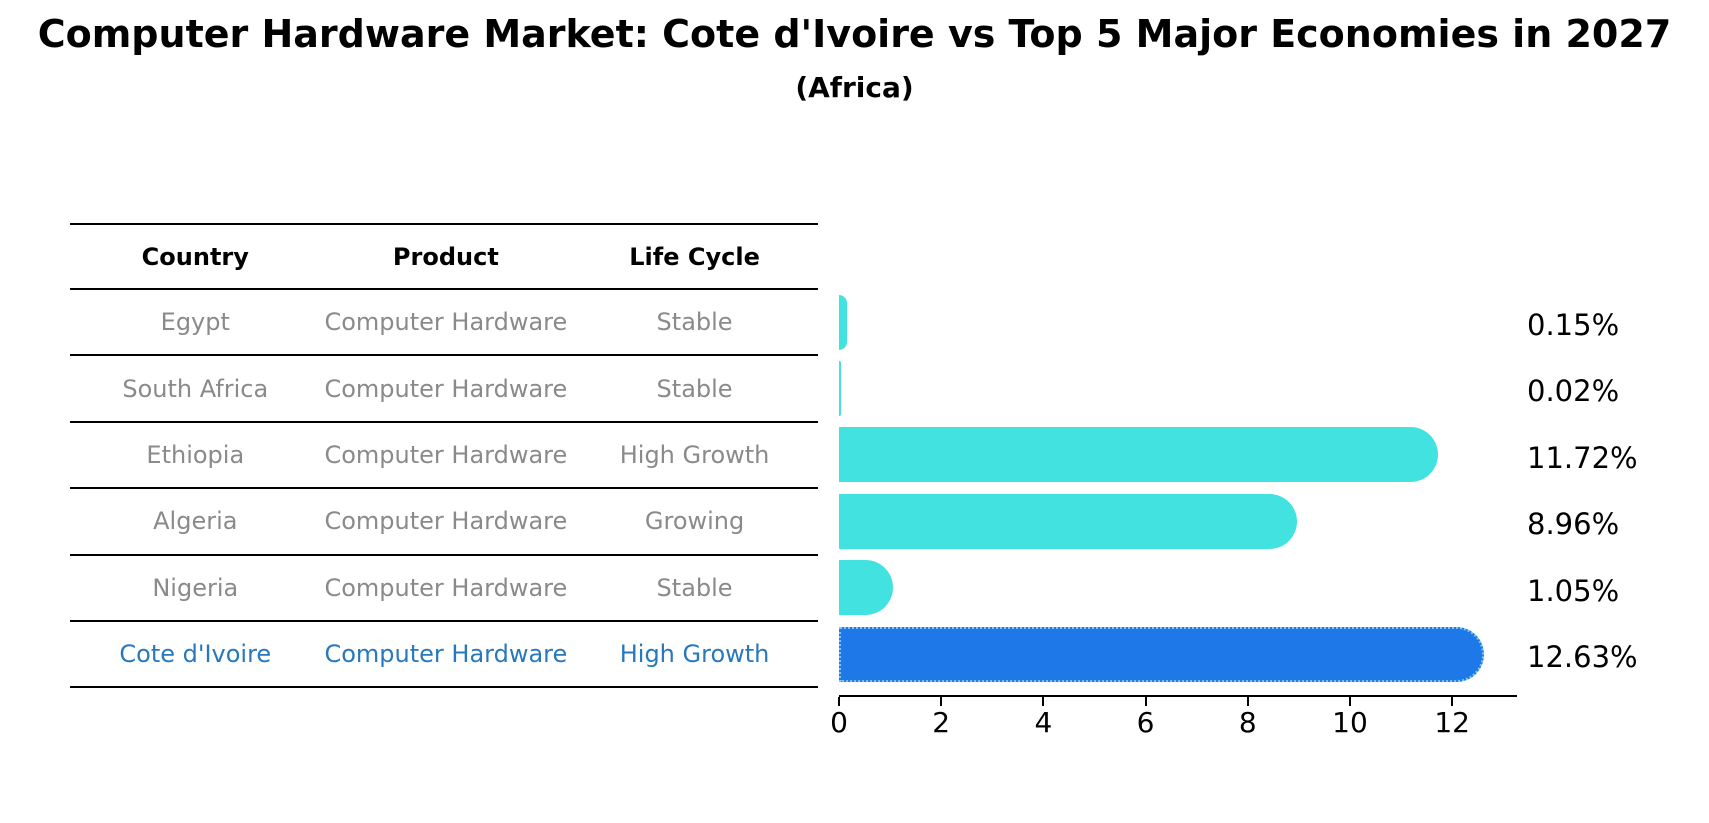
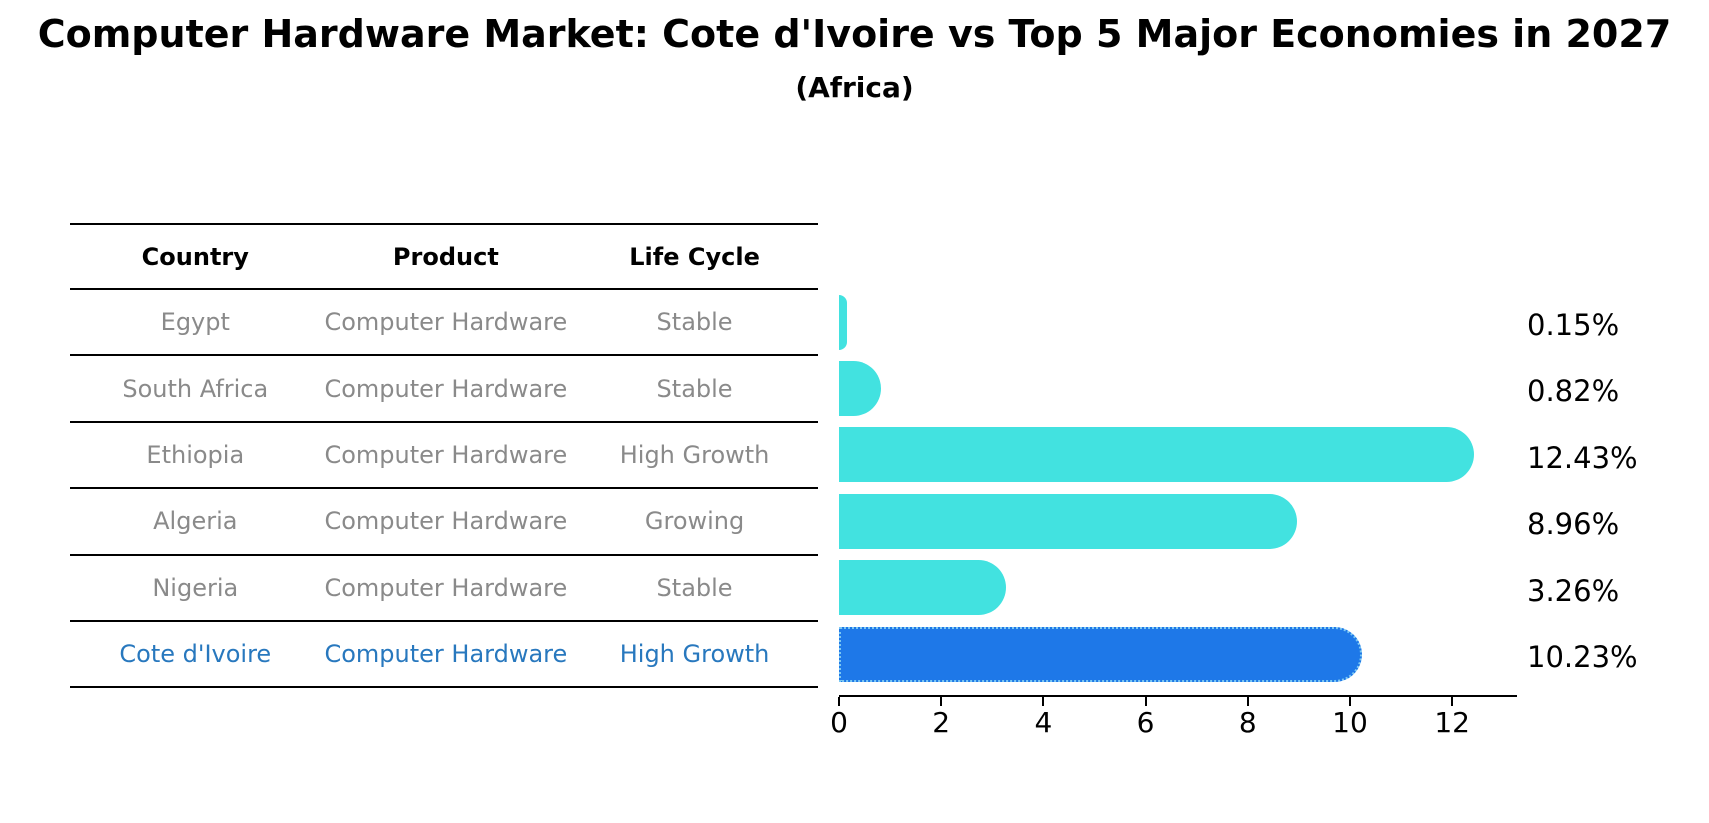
South Africa: 0.02% -> 0.82%
Ethiopia: 11.72% -> 12.43%
Nigeria: 1.05% -> 3.26%
Cote d'Ivoire: 12.63% -> 10.23%
